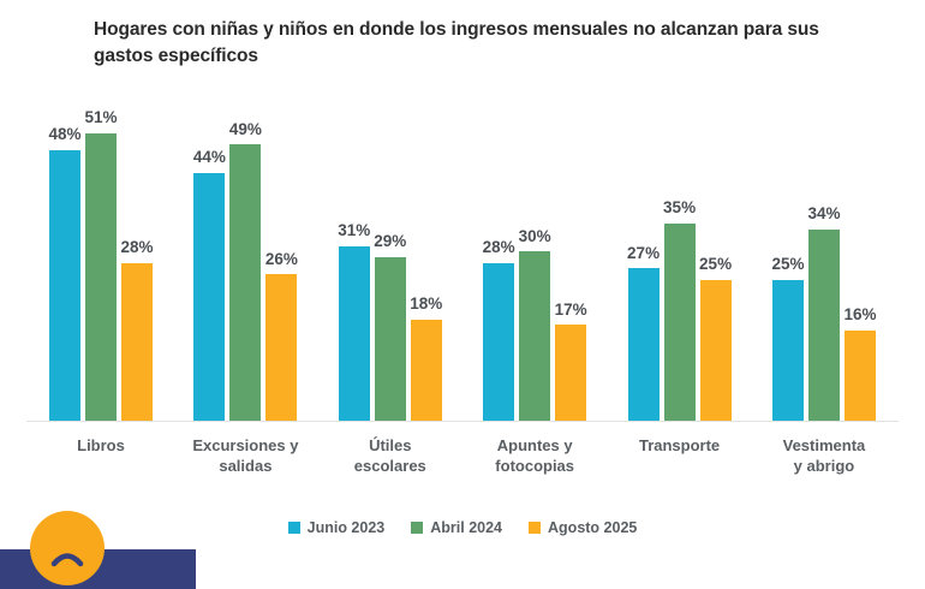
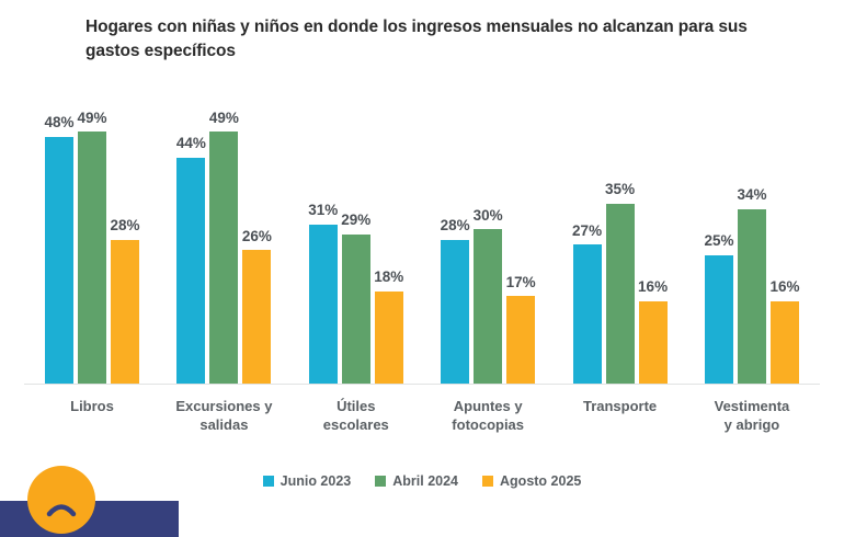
Abril 2024/Libros: 51% -> 49%
Agosto 2025/Transporte: 25% -> 16%
